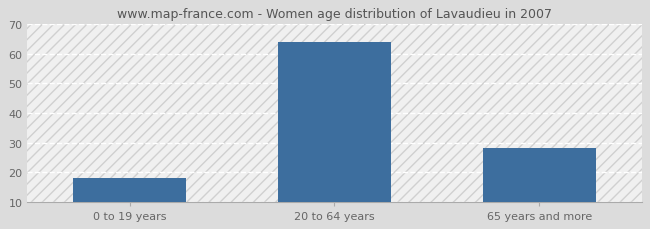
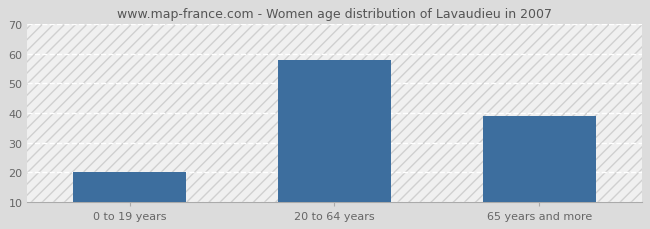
0 to 19 years: 18 -> 20
20 to 64 years: 64 -> 58
65 years and more: 28 -> 39
